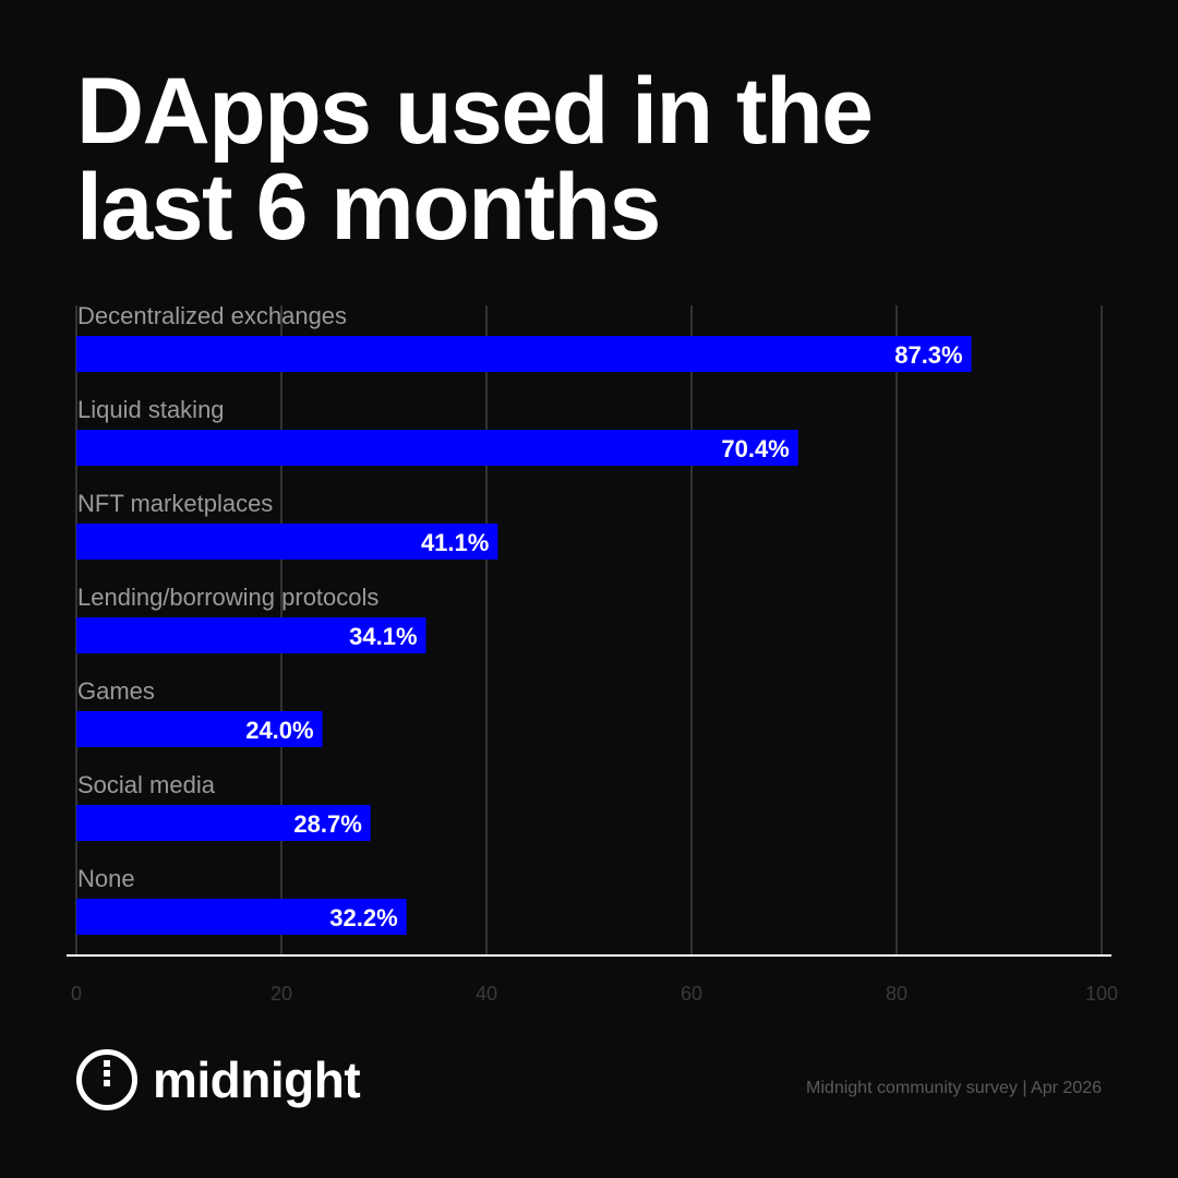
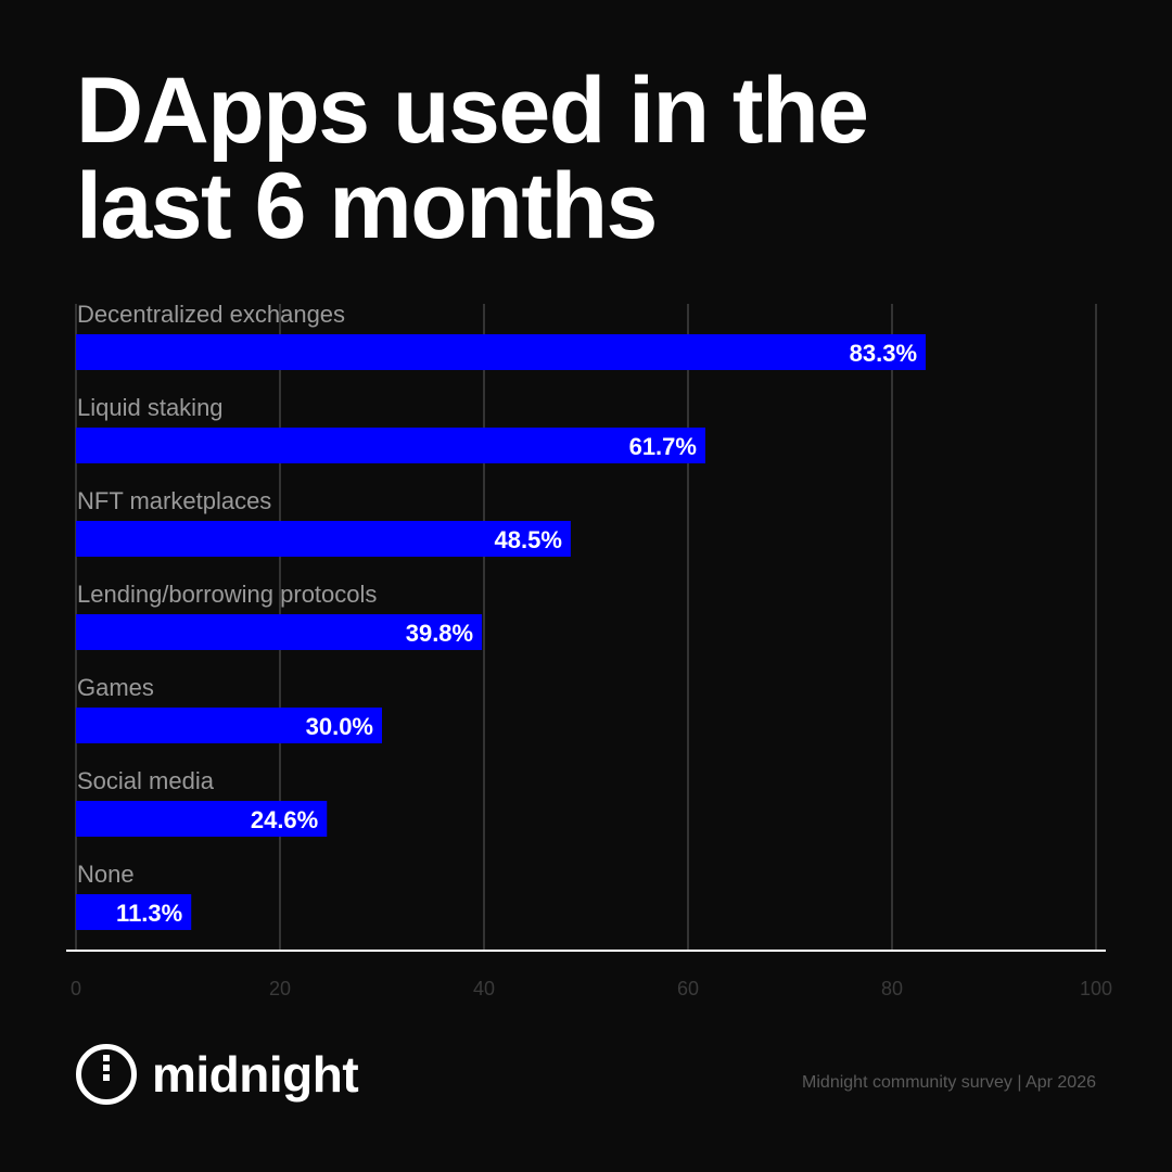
Decentralized exchanges: 87.3% -> 83.3%
Liquid staking: 70.4% -> 61.7%
NFT marketplaces: 41.1% -> 48.5%
Lending/borrowing protocols: 34.1% -> 39.8%
Games: 24.0% -> 30.0%
Social media: 28.7% -> 24.6%
None: 32.2% -> 11.3%
